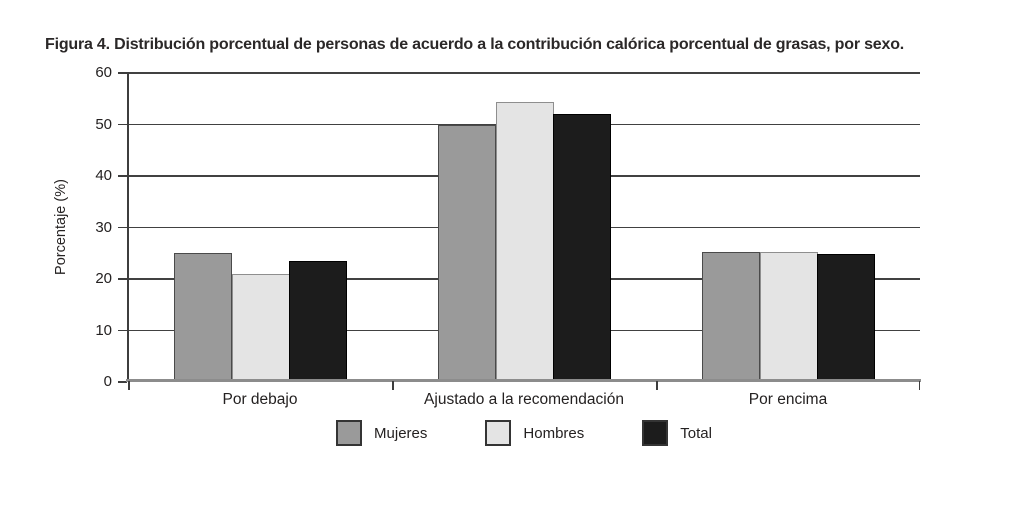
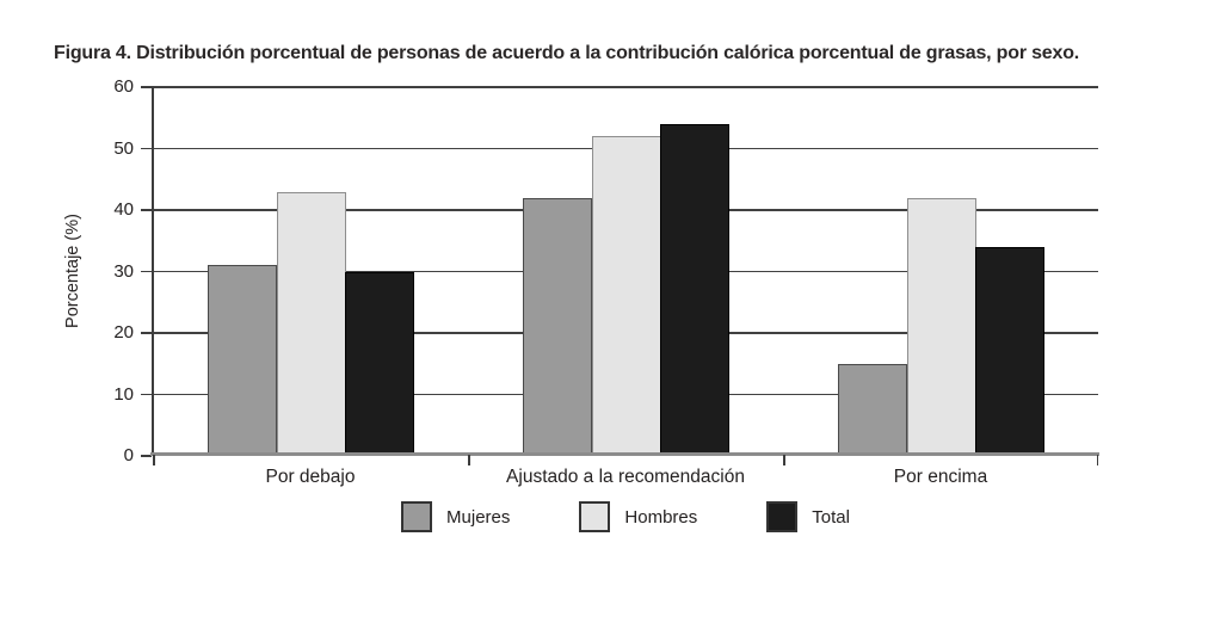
Mujeres/Por debajo: 25 -> 31
Hombres/Por debajo: 21 -> 43
Total/Por debajo: 24 -> 30
Mujeres/Ajustado a la recomendación: 50 -> 42
Hombres/Ajustado a la recomendación: 54 -> 52
Total/Ajustado a la recomendación: 52 -> 54
Mujeres/Por encima: 25 -> 15
Hombres/Por encima: 25 -> 42
Total/Por encima: 25 -> 34
